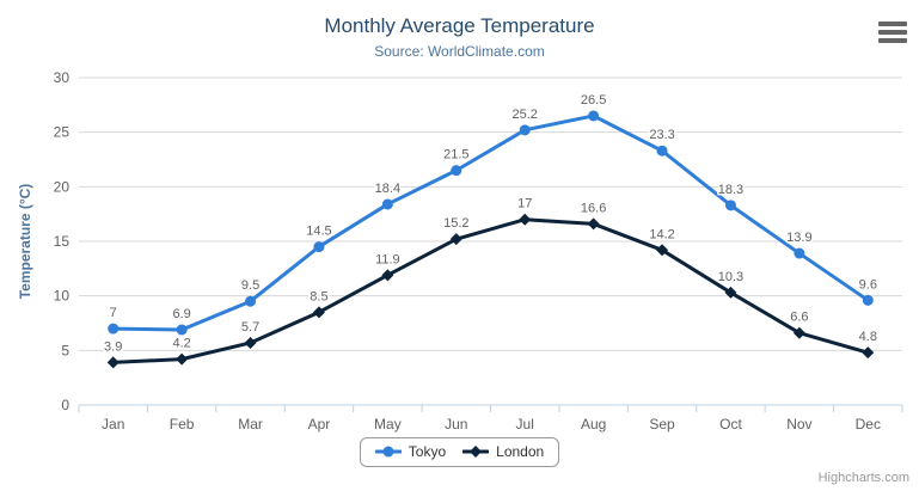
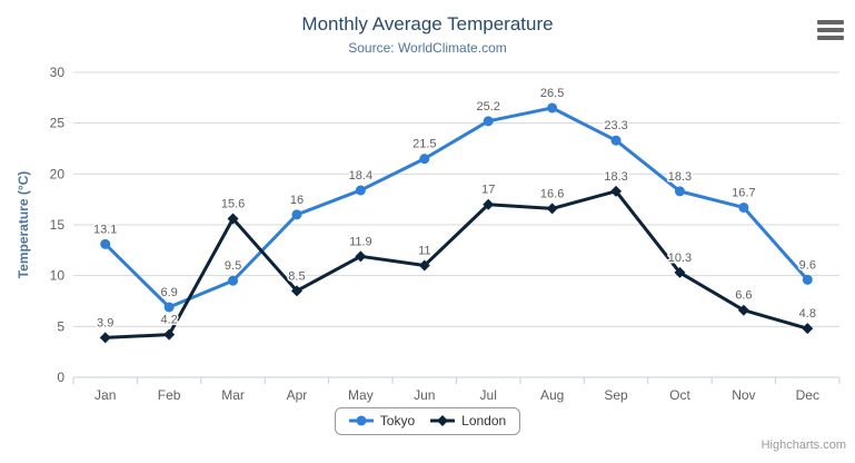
Tokyo/Jan: 7 -> 13.1
London/Mar: 5.7 -> 15.6
Tokyo/Apr: 14.5 -> 16
London/Jun: 15.2 -> 11
London/Sep: 14.2 -> 18.3
Tokyo/Nov: 13.9 -> 16.7
